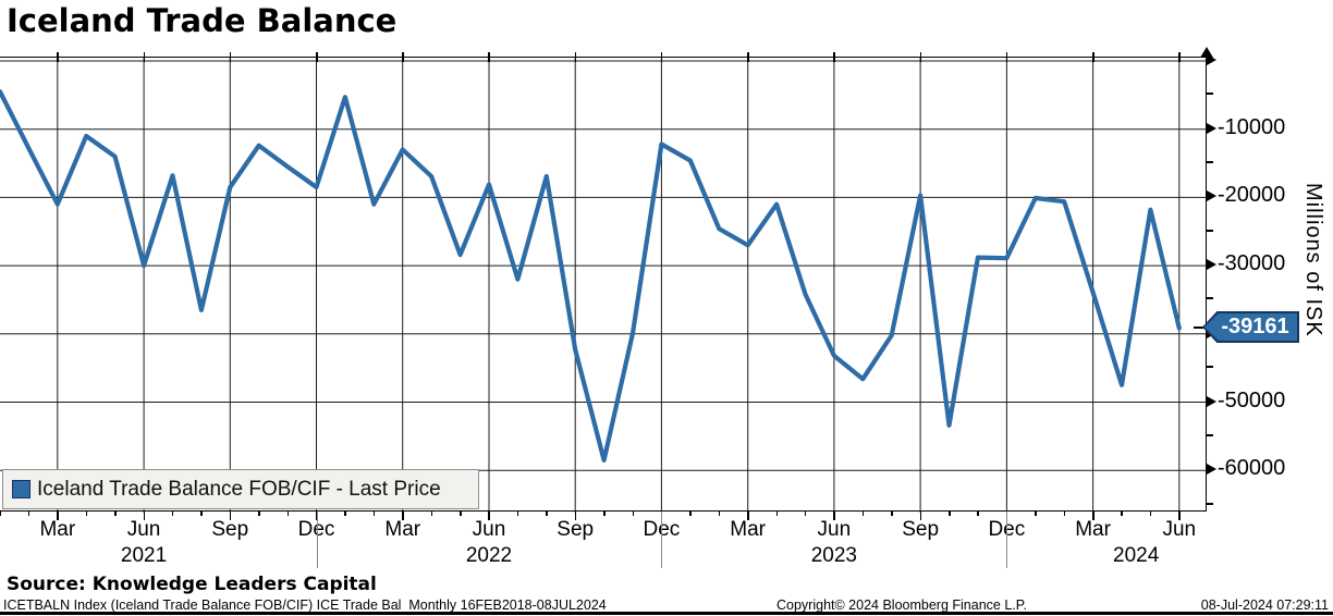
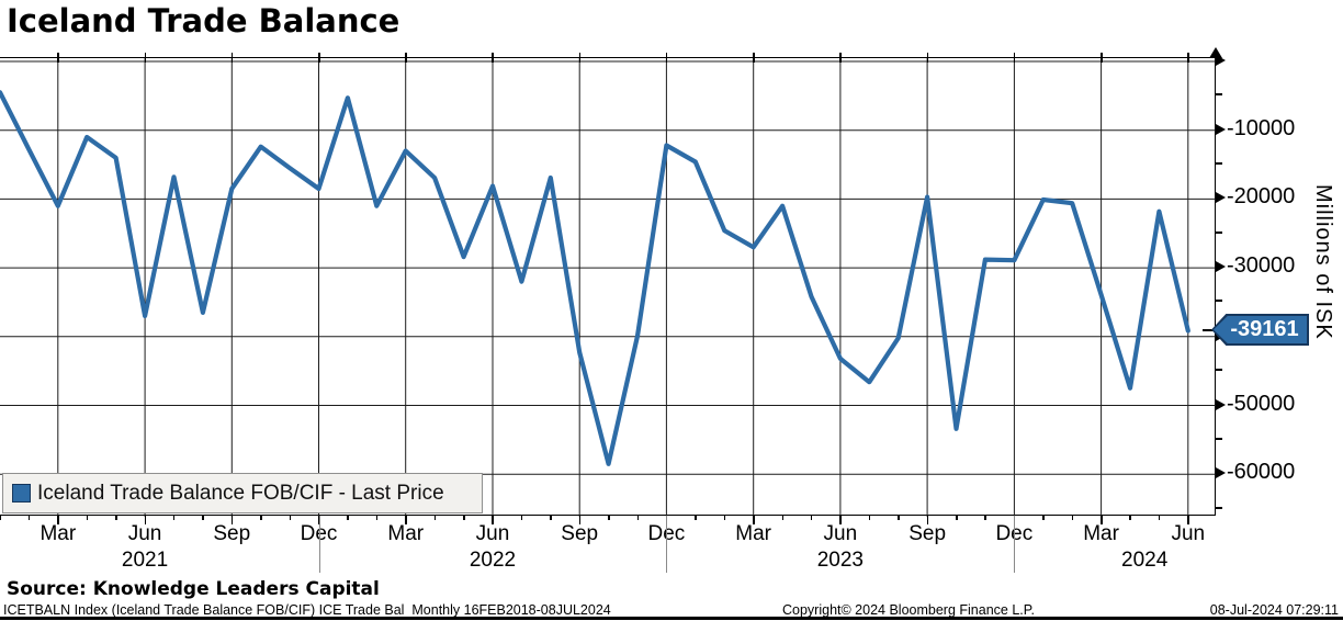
Jun 2021: -30000 -> -37000
